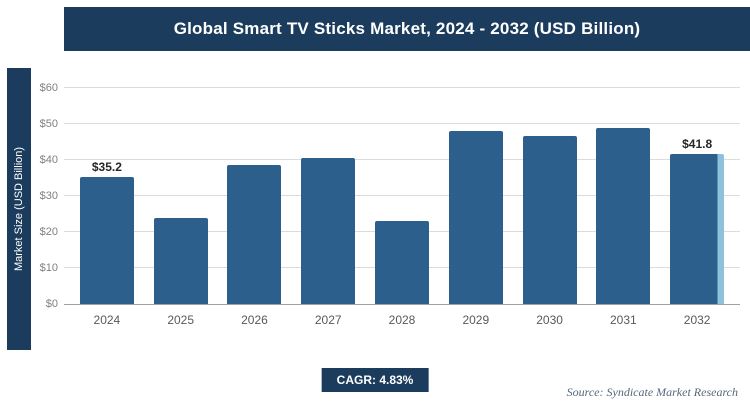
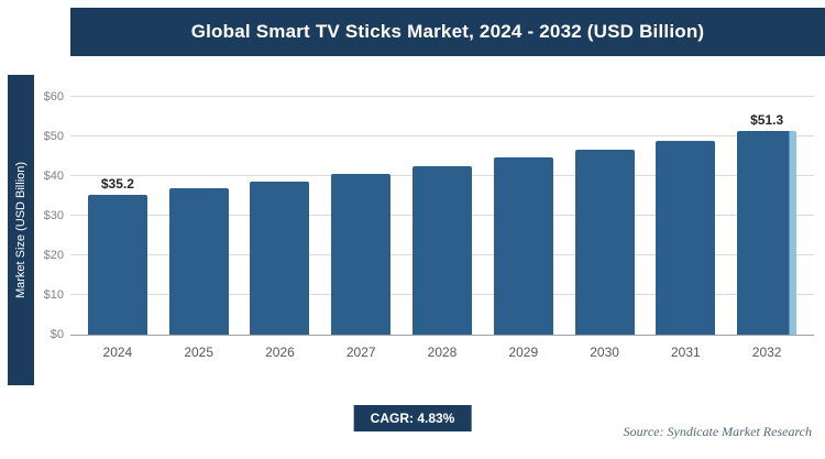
2025: $24 -> $37
2028: $23 -> $42
2029: $48 -> $45
2032: $41.8 -> $51.3
